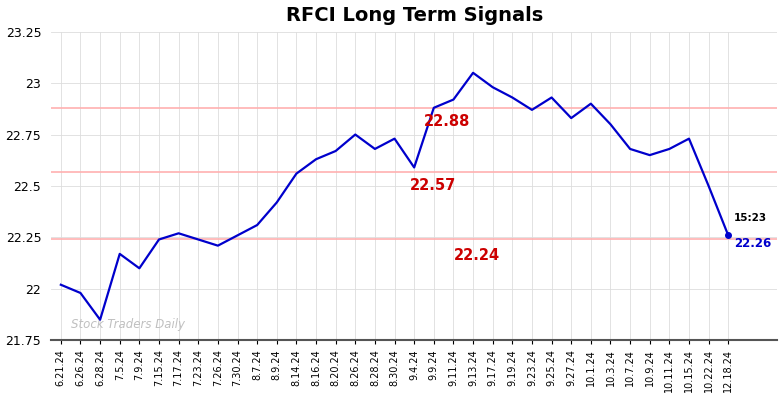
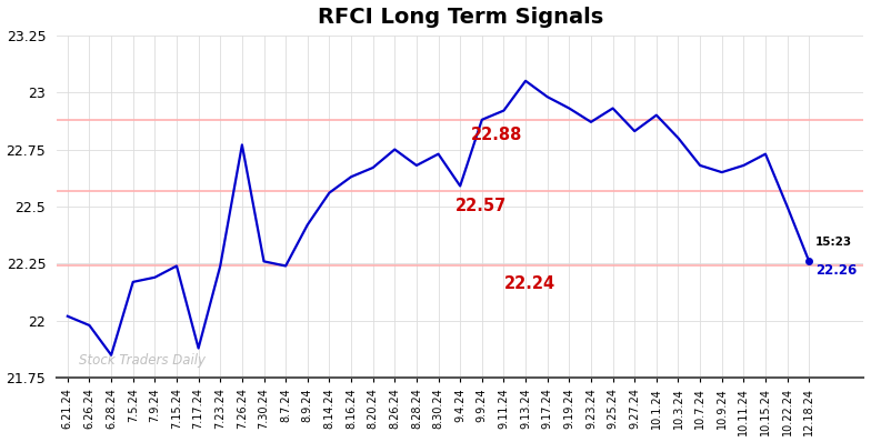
7.9.24: 22.10 -> 22.19
7.17.24: 22.27 -> 21.88
7.26.24: 22.21 -> 22.77
8.7.24: 22.31 -> 22.24
